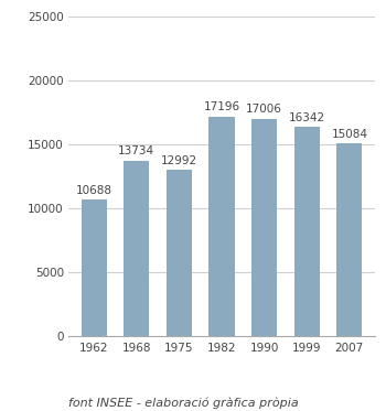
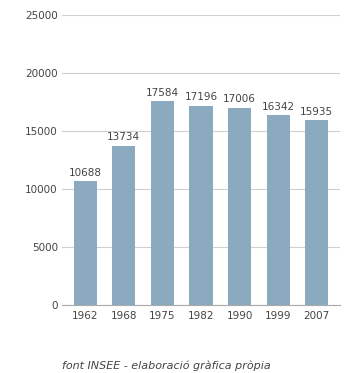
1975: 12992 -> 17584
2007: 15084 -> 15935
